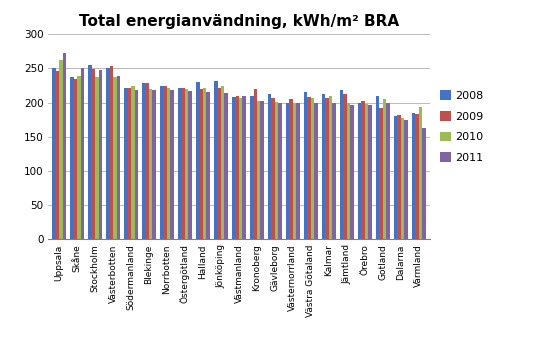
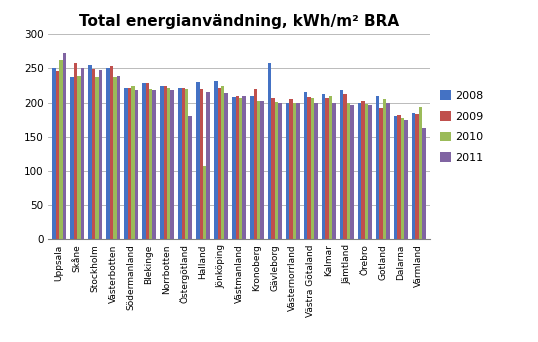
2009/Skåne: 234 -> 258
2011/Östergötland: 217 -> 180
2010/Halland: 222 -> 108
2008/Gävleborg: 212 -> 258
